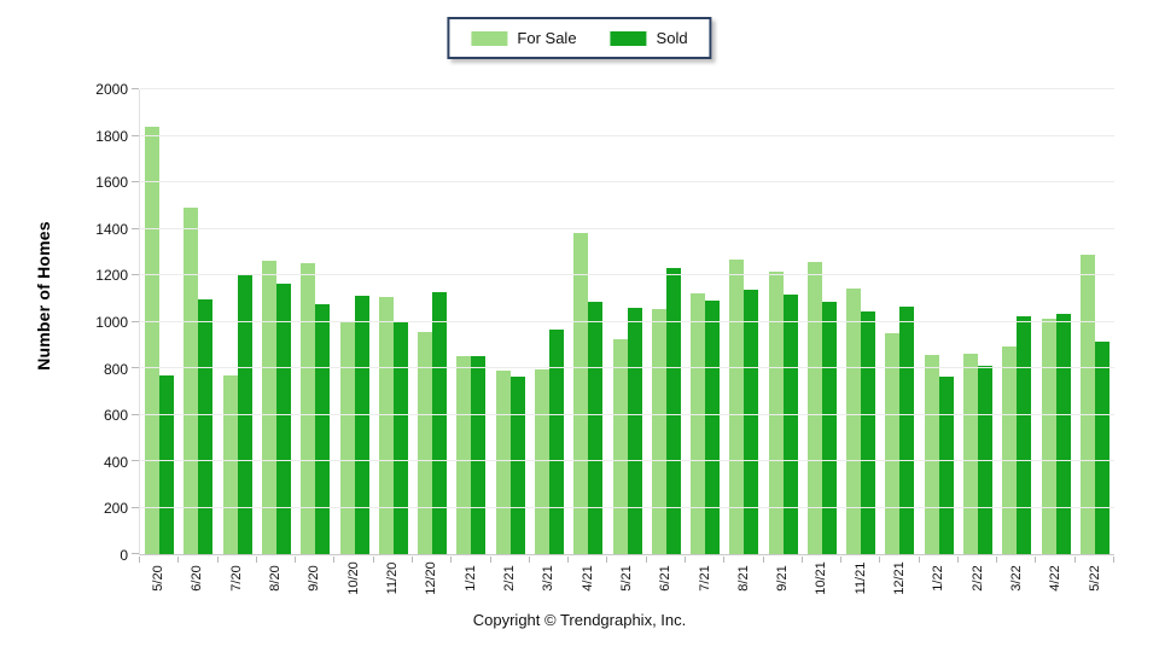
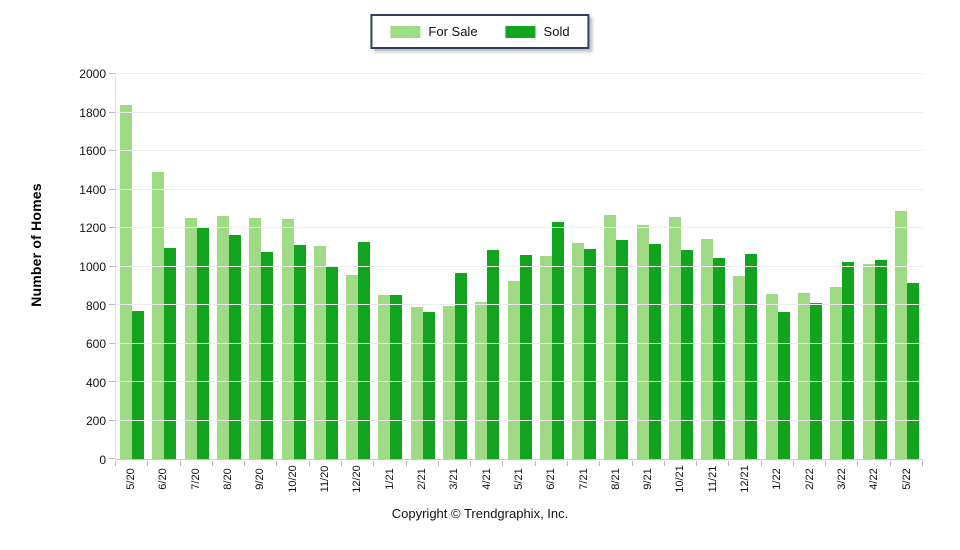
For Sale/7/20: 770 -> 1250
For Sale/10/20: 1000 -> 1240
For Sale/4/21: 1380 -> 820
